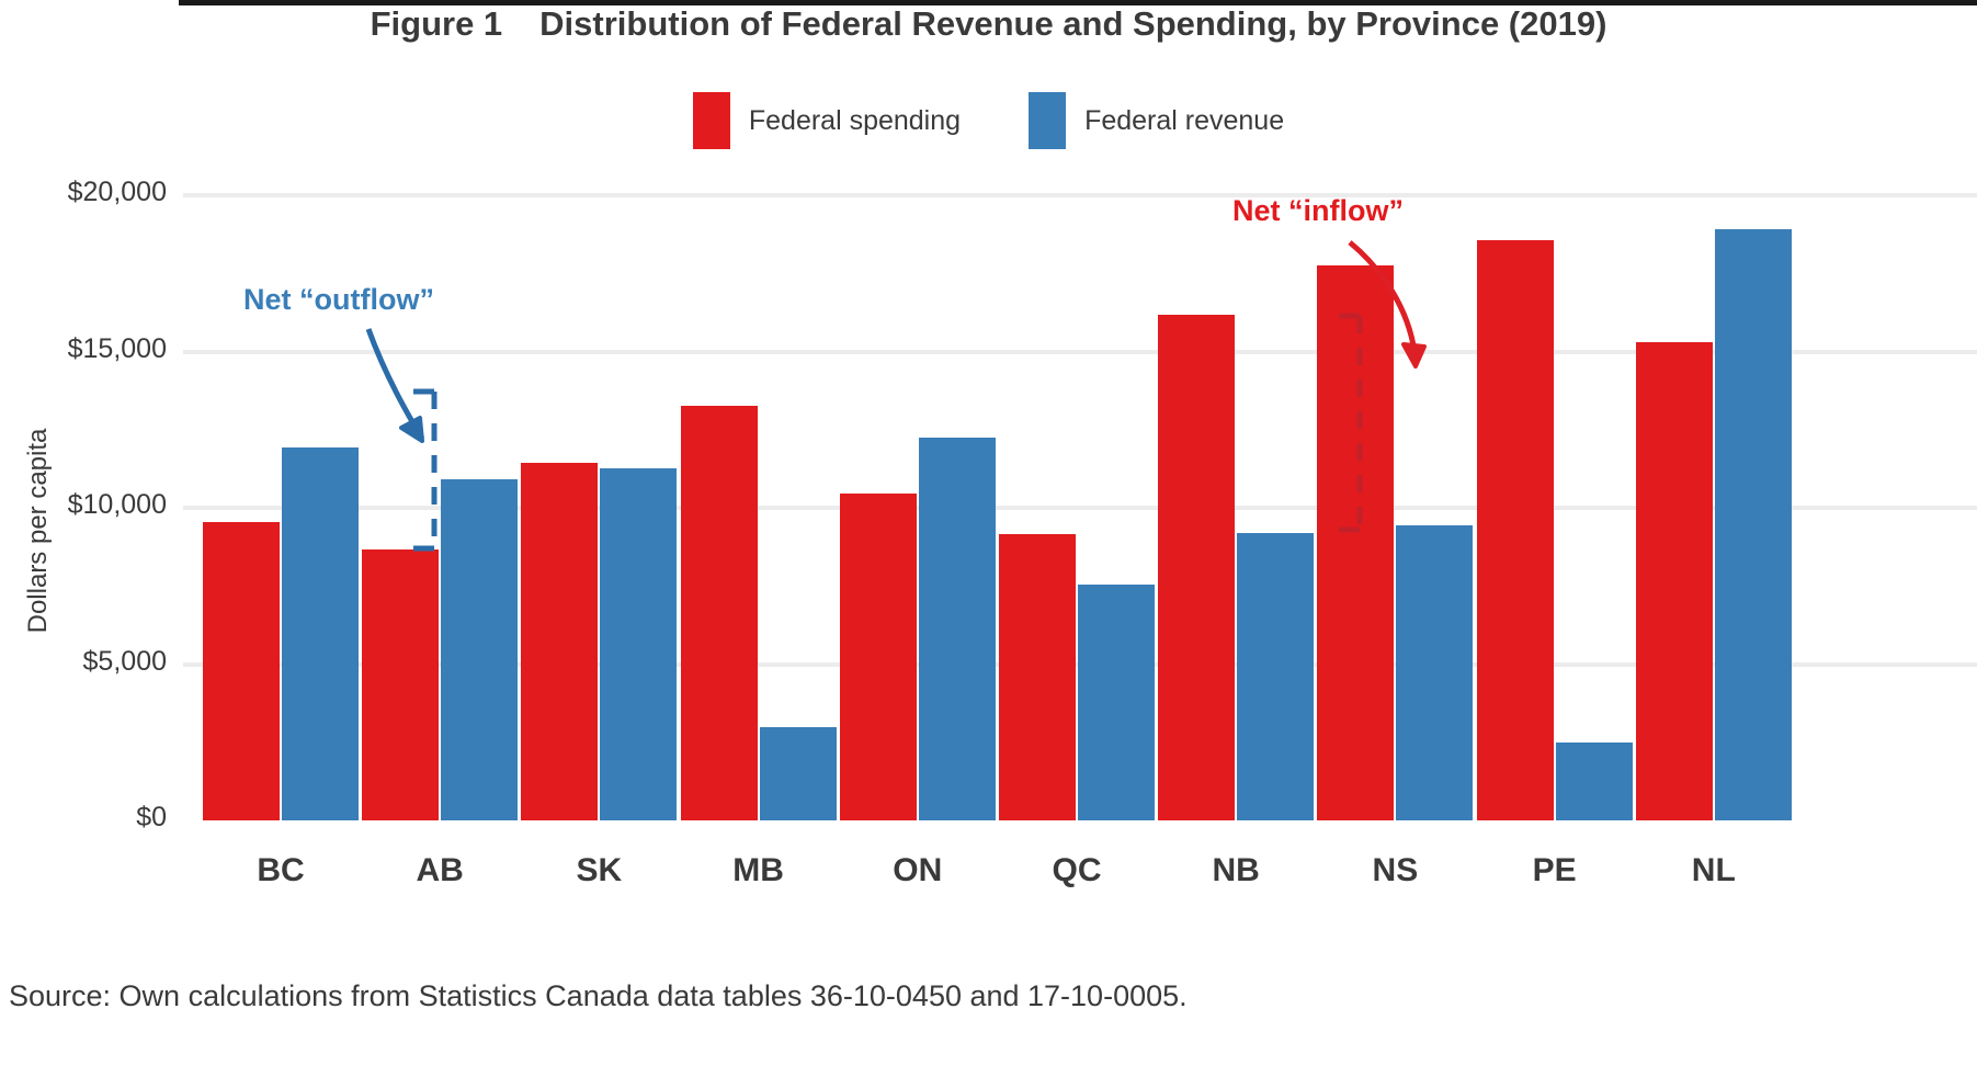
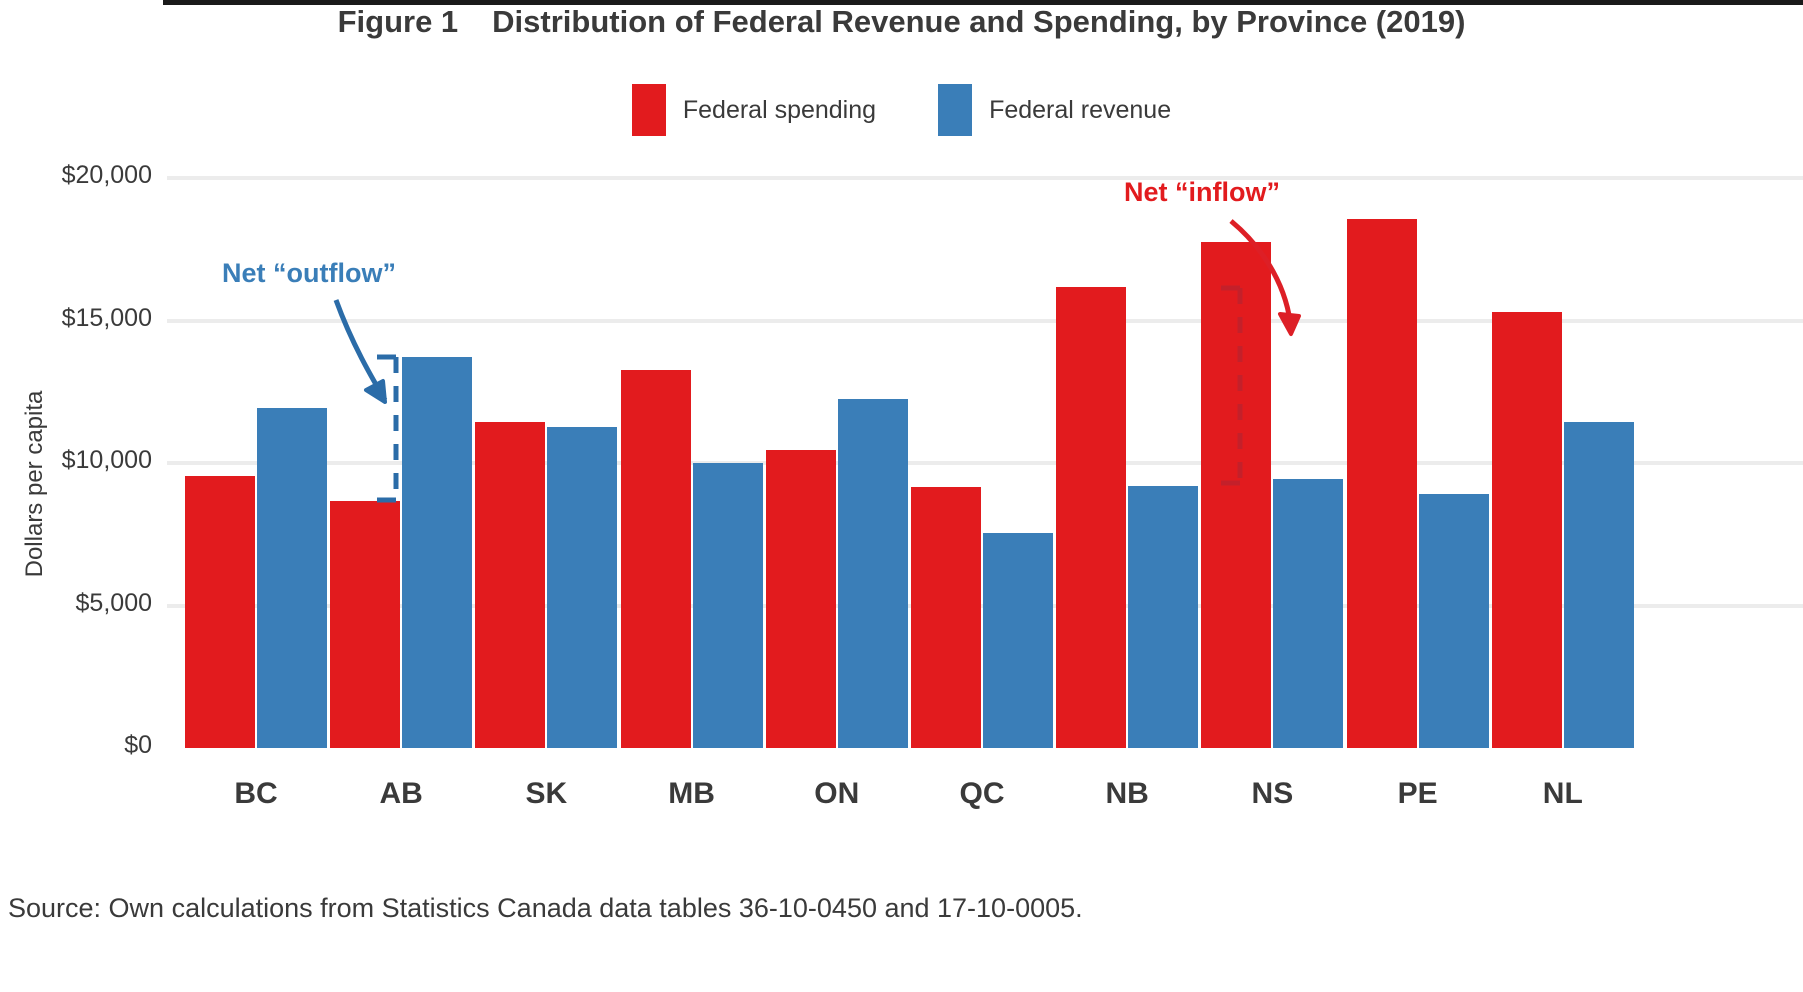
Federal revenue/AB: $10900 -> $13700
Federal revenue/MB: $3000 -> $10000
Federal revenue/PE: $2500 -> $8900
Federal revenue/NL: $18900 -> $11400
